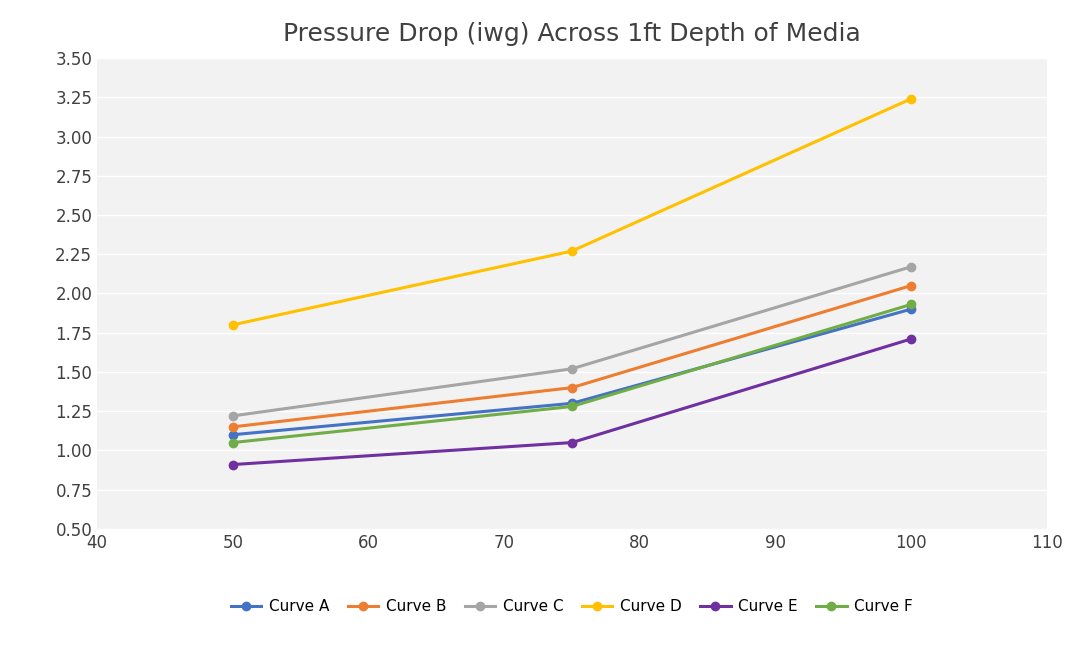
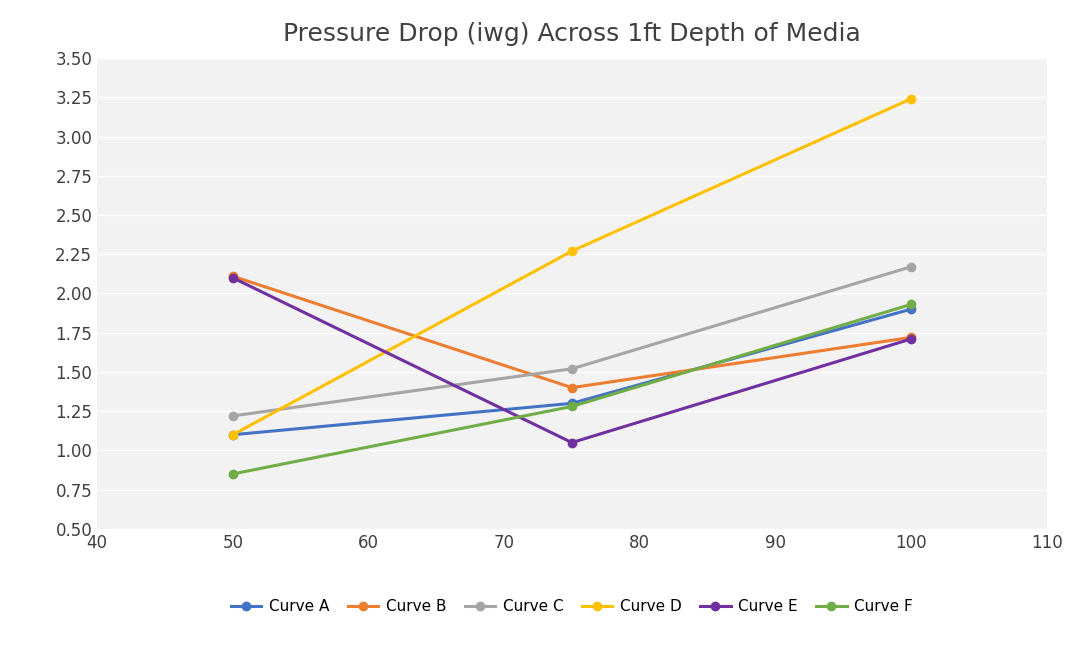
Curve B/50: 1.15 -> 2.11
Curve D/50: 1.80 -> 1.10
Curve E/50: 0.91 -> 2.10
Curve F/50: 1.05 -> 0.85
Curve B/100: 2.05 -> 1.72
